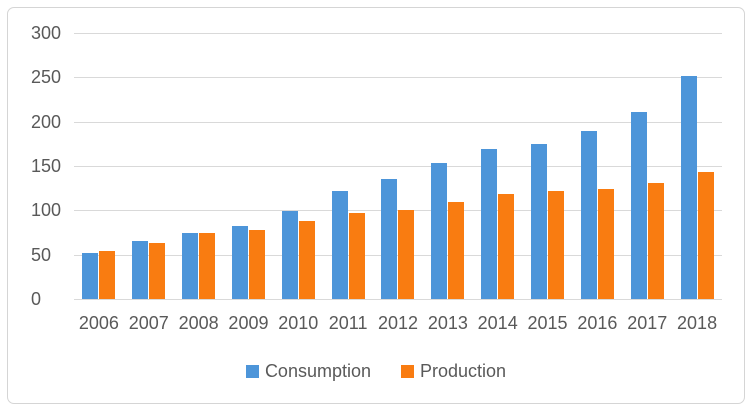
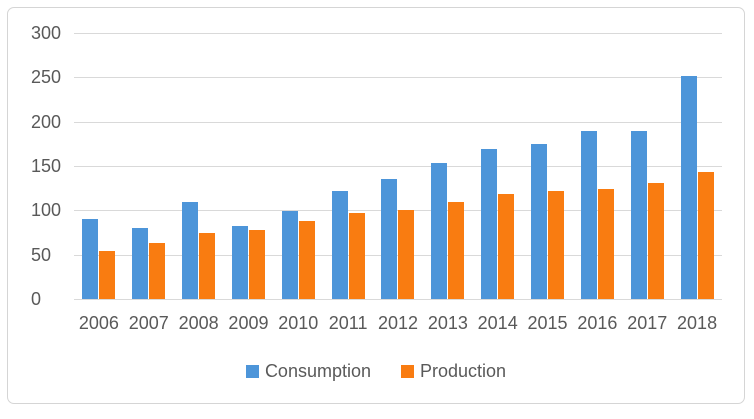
Consumption/2006: 50 -> 90
Consumption/2007: 60 -> 80
Consumption/2008: 80 -> 110
Consumption/2017: 210 -> 190
